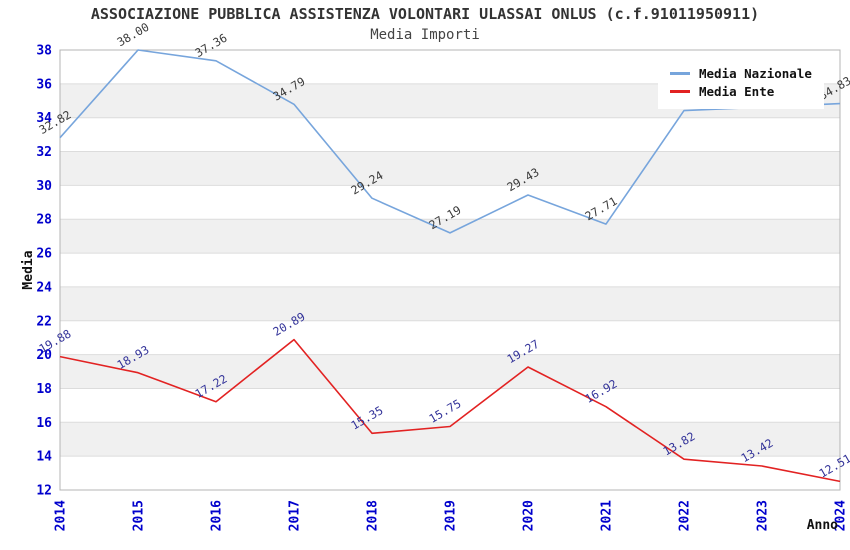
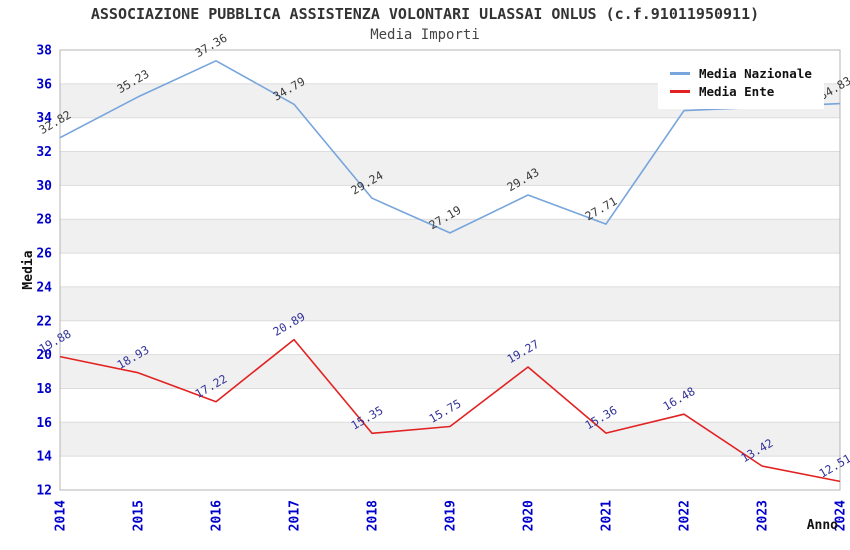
Media Nazionale/2015: 38.00 -> 35.23
Media Ente/2021: 16.92 -> 15.36
Media Ente/2022: 13.82 -> 16.48
